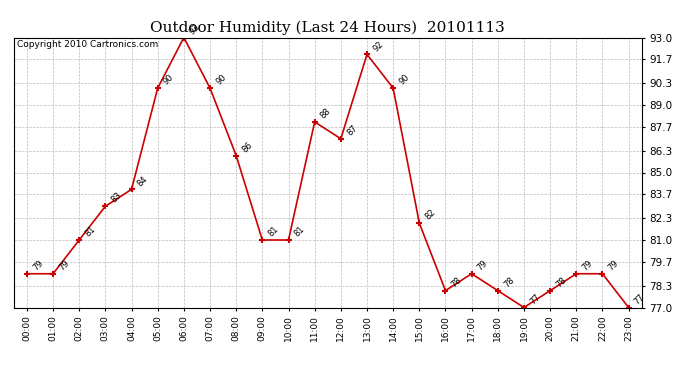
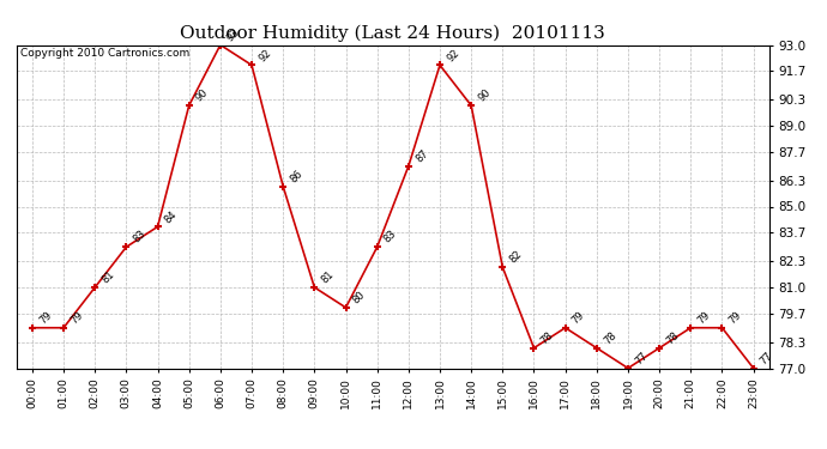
07:00: 90 -> 92
10:00: 81 -> 80
11:00: 88 -> 83
